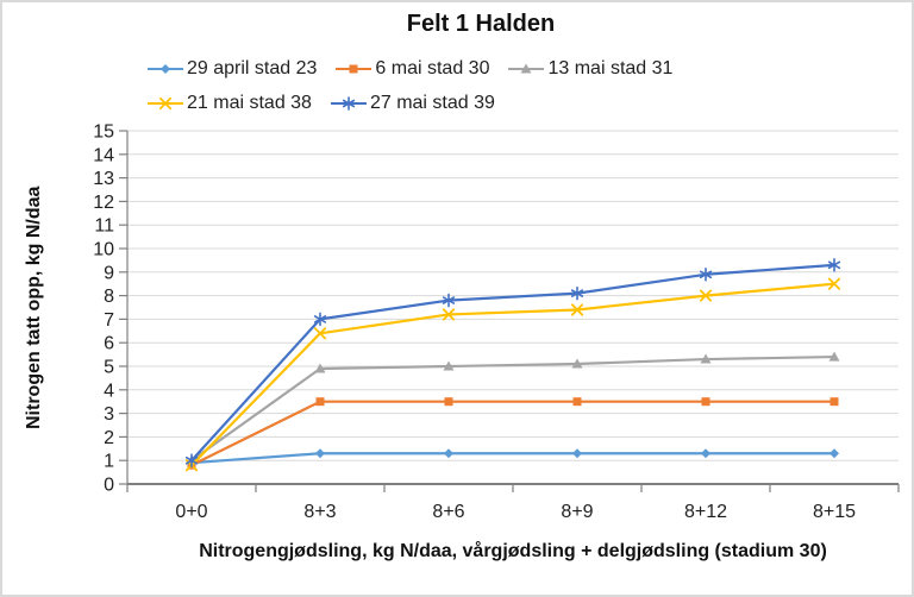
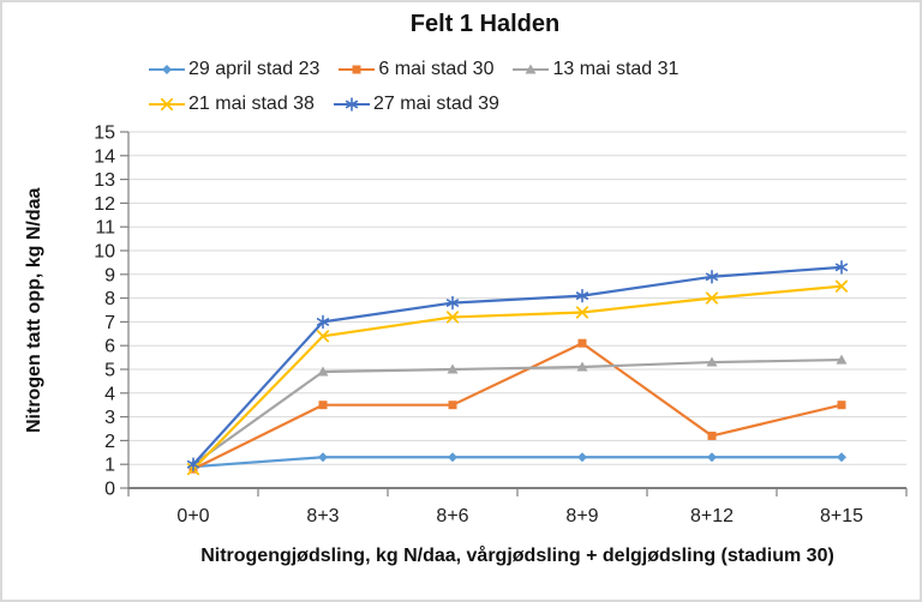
6 mai stad 30/8+9: 3.5 -> 6.1
6 mai stad 30/8+12: 3.5 -> 2.2
